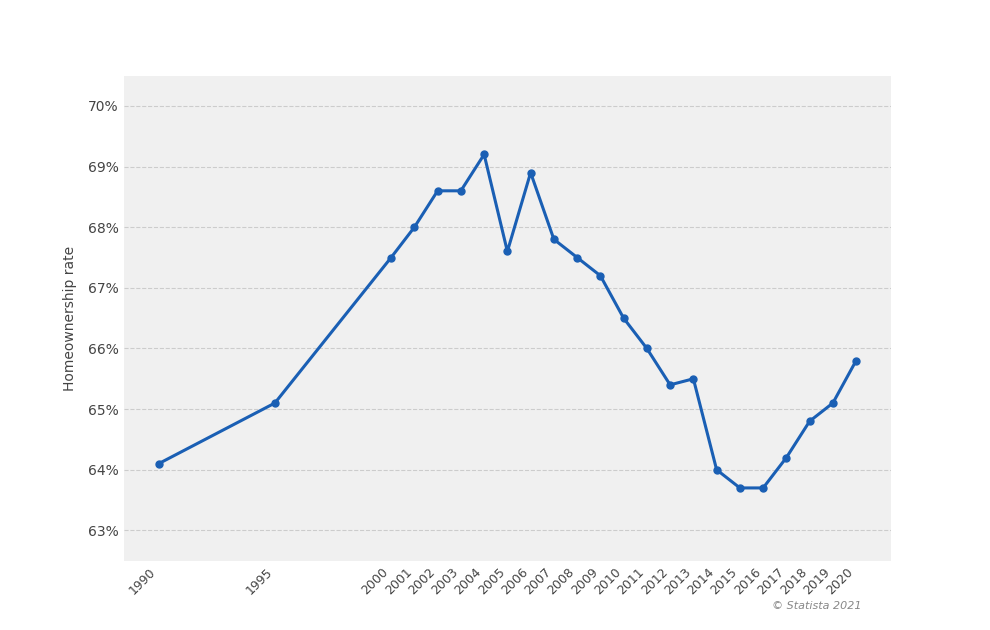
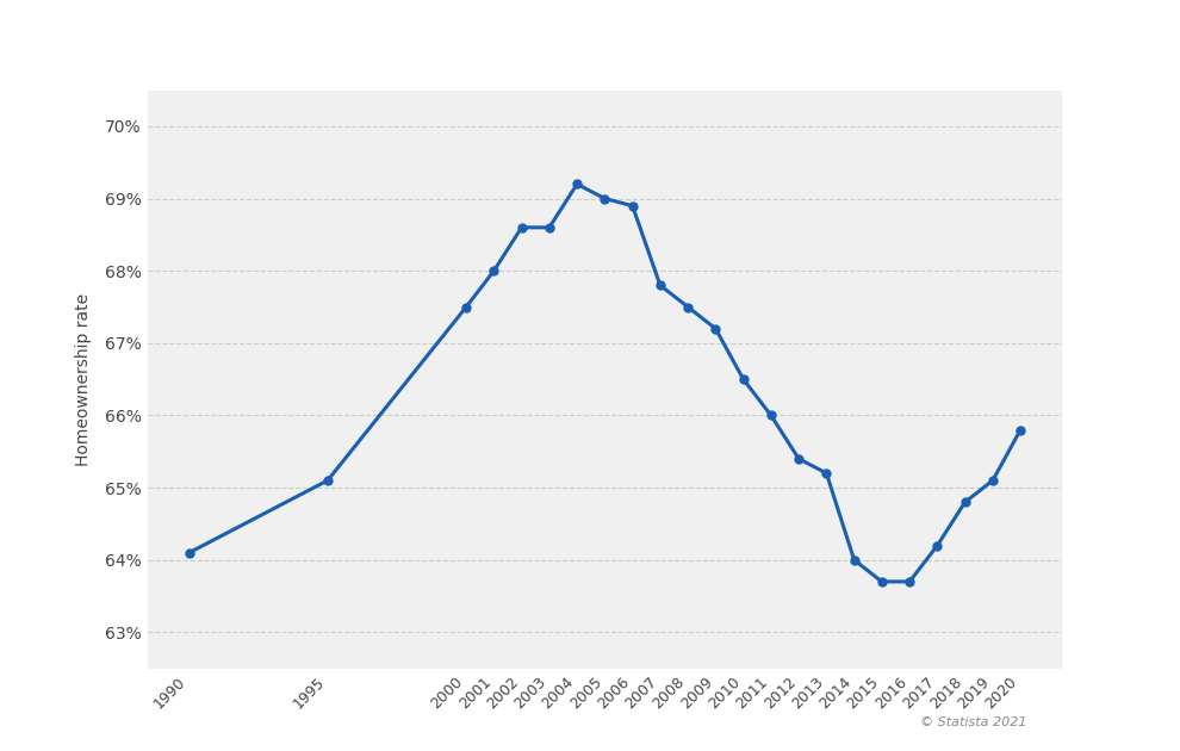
2005: 67.6% -> 69.0%
2013: 65.5% -> 65.2%
